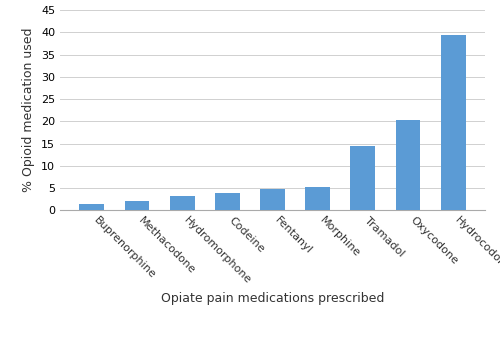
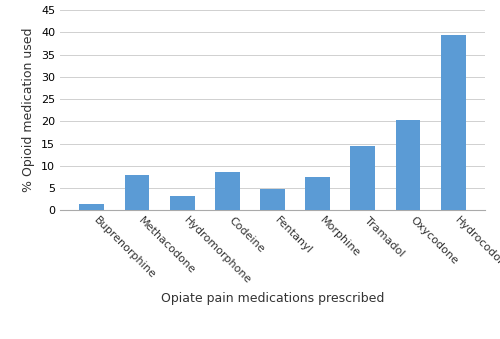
Methacodone: 2.1 -> 8.0
Codeine: 3.8 -> 8.5
Morphine: 5.3 -> 7.5
